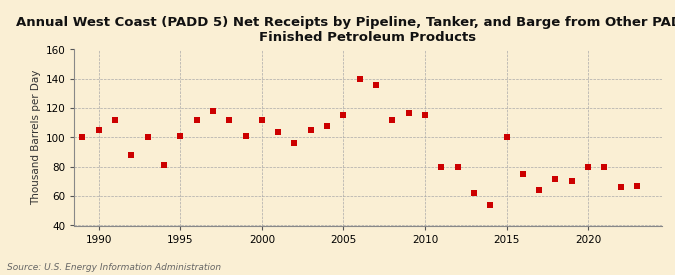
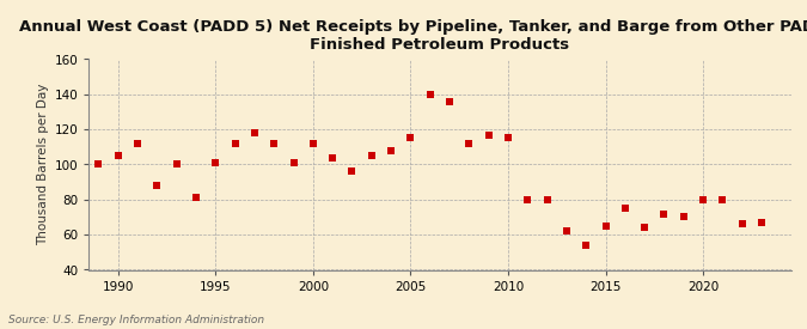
2015: 100 -> 65
